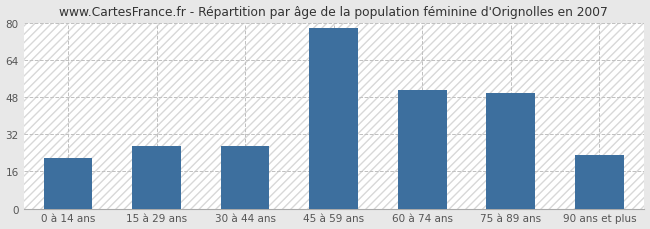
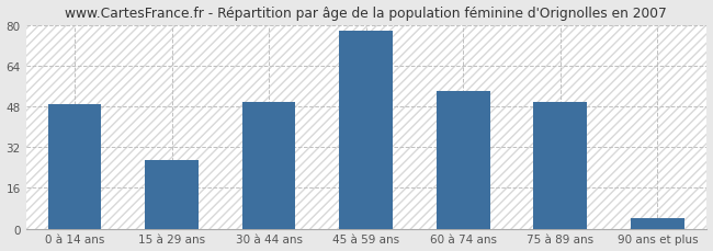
0 à 14 ans: 22 -> 49
30 à 44 ans: 27 -> 50
60 à 74 ans: 51 -> 54
90 ans et plus: 23 -> 4
